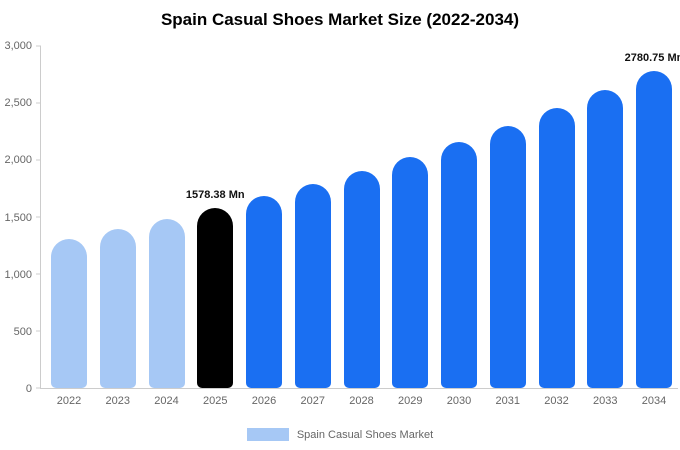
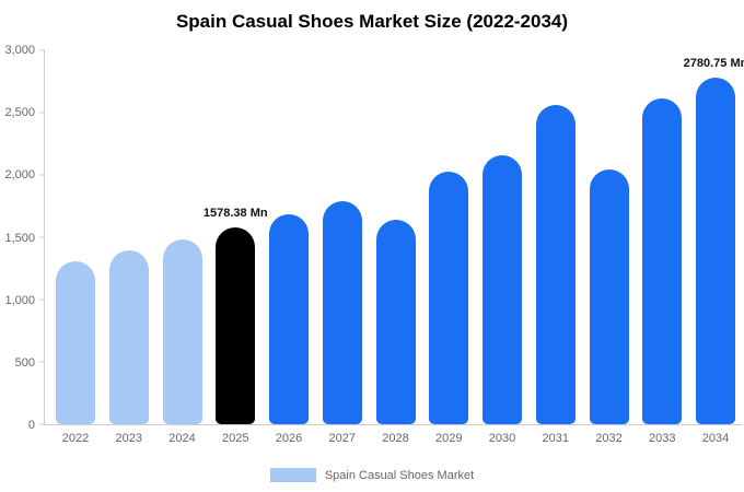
2028: 1910 -> 1640
2031: 2300 -> 2560
2032: 2450 -> 2040
